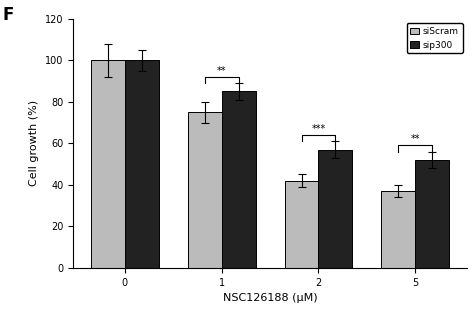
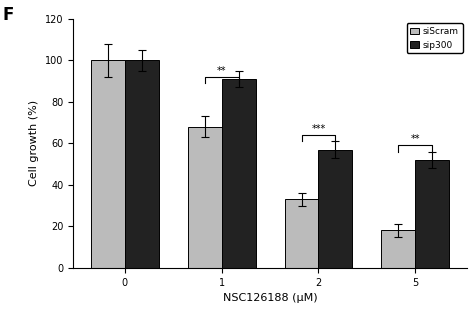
siScram/1: 75 -> 68
sip300/1: 85 -> 91
siScram/2: 42 -> 33
siScram/5: 37 -> 18
